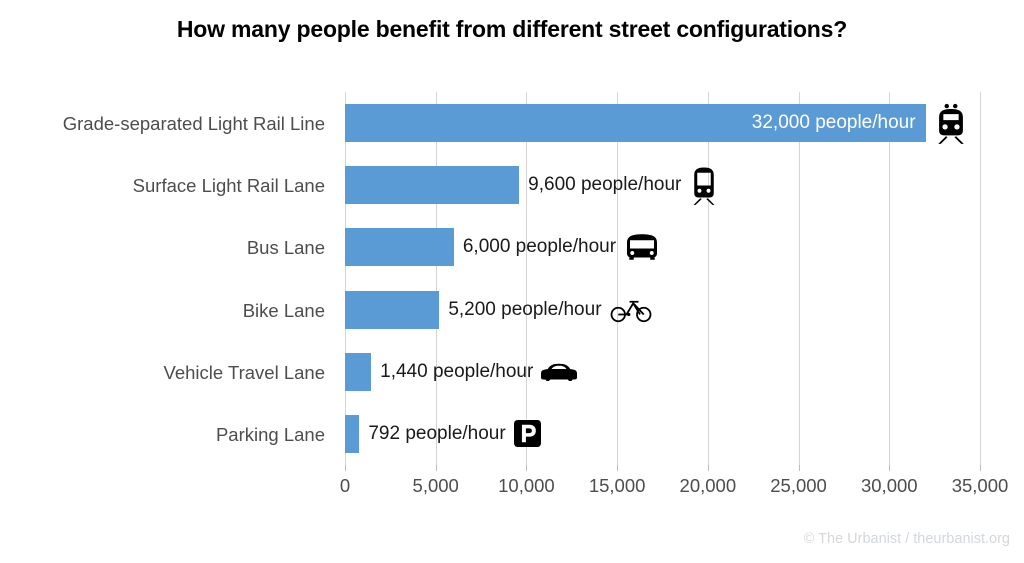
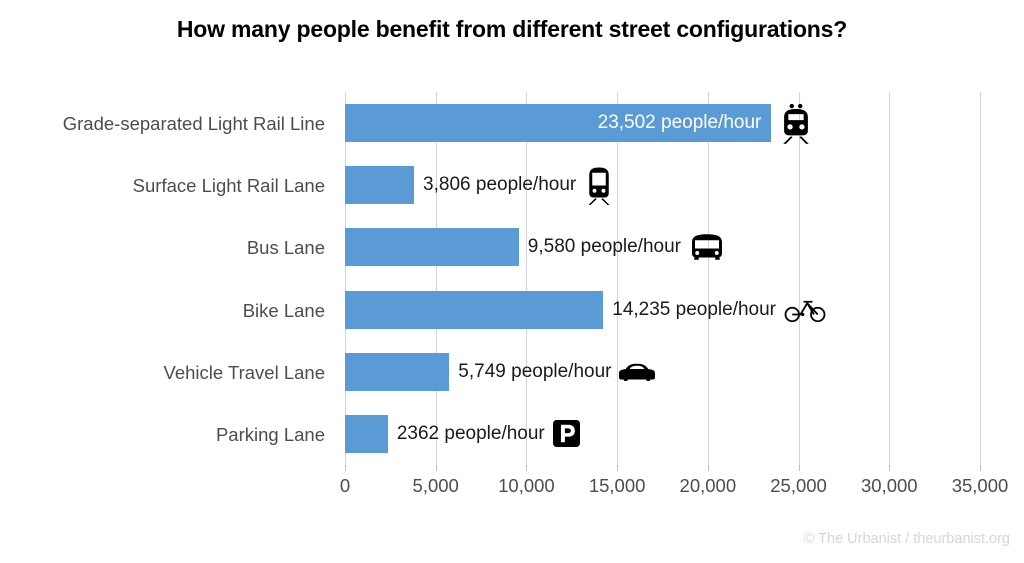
Grade-separated Light Rail Line: 32,000 -> 23,502
Surface Light Rail Lane: 9,600 -> 3,806
Bus Lane: 6,000 -> 9,580
Bike Lane: 5,200 -> 14,235
Vehicle Travel Lane: 1,440 -> 5,749
Parking Lane: 792 -> 2362
